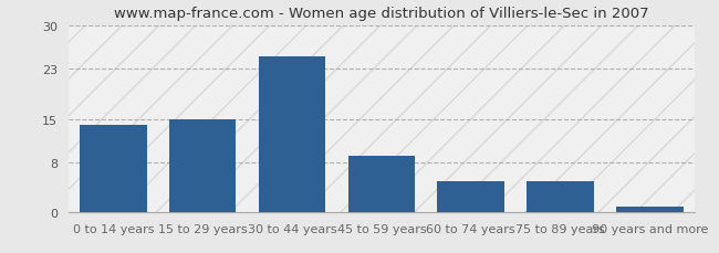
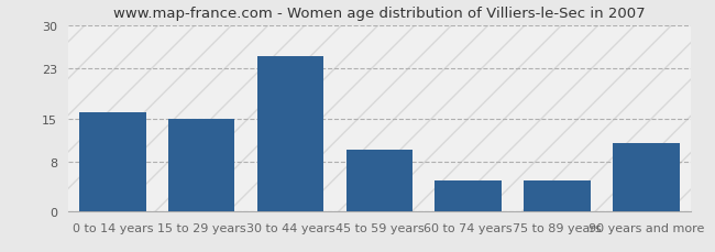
0 to 14 years: 14 -> 16
45 to 59 years: 9 -> 10
90 years and more: 1 -> 11
